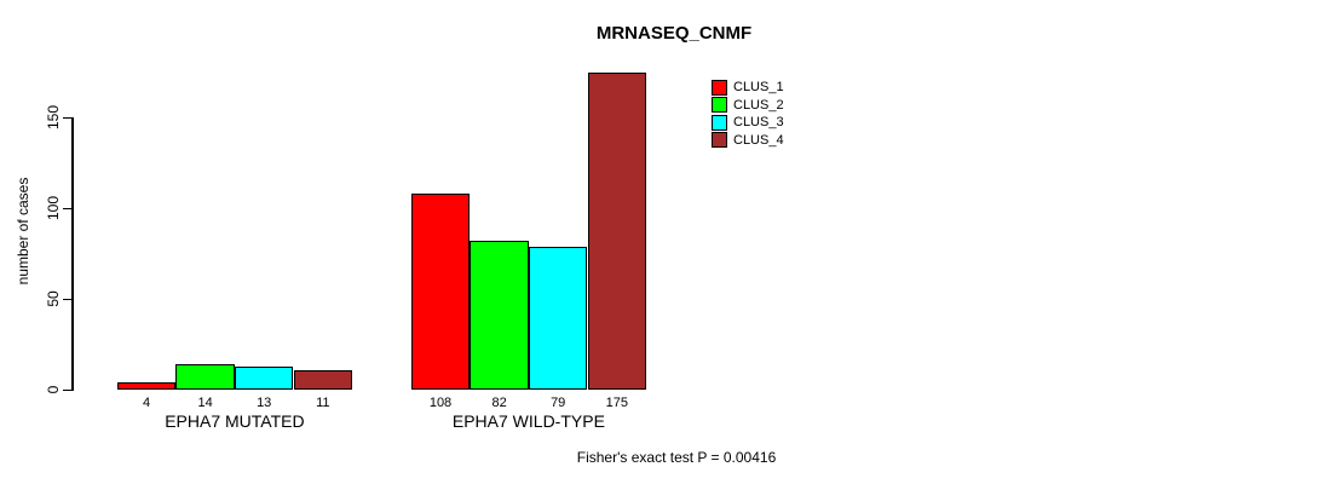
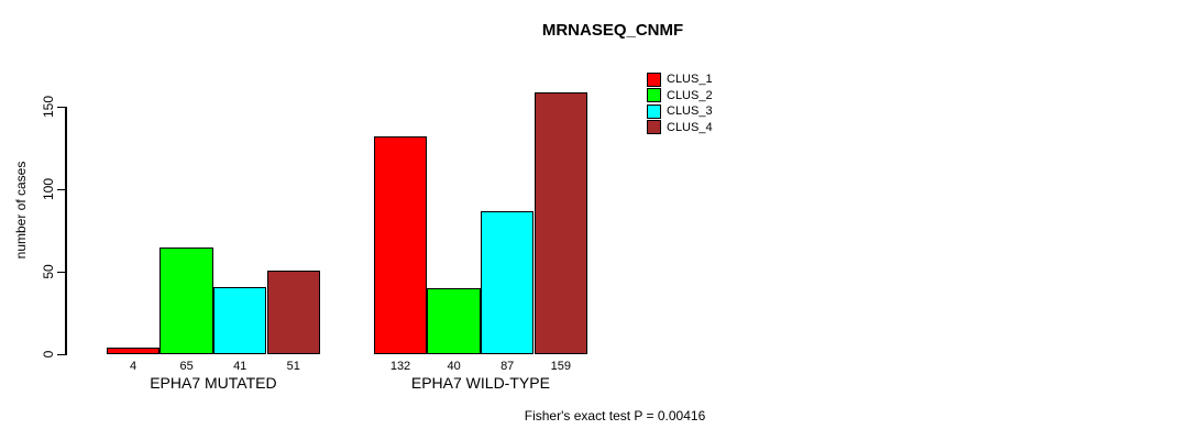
CLUS_2/EPHA7 MUTATED: 14 -> 65
CLUS_3/EPHA7 MUTATED: 13 -> 41
CLUS_4/EPHA7 MUTATED: 11 -> 51
CLUS_1/EPHA7 WILD-TYPE: 108 -> 132
CLUS_2/EPHA7 WILD-TYPE: 82 -> 40
CLUS_3/EPHA7 WILD-TYPE: 79 -> 87
CLUS_4/EPHA7 WILD-TYPE: 175 -> 159
